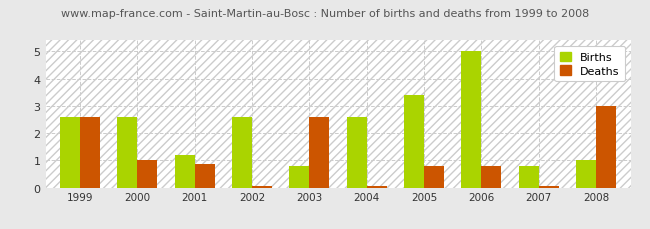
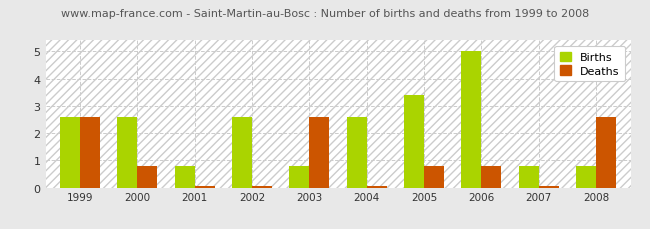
Deaths/2000: 1.00 -> 0.80
Births/2001: 1.2 -> 0.8
Deaths/2001: 0.85 -> 0.05
Births/2008: 1.0 -> 0.8
Deaths/2008: 3.00 -> 2.60
